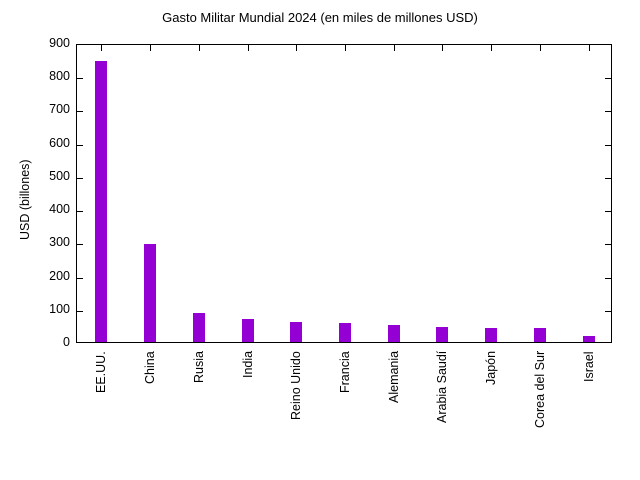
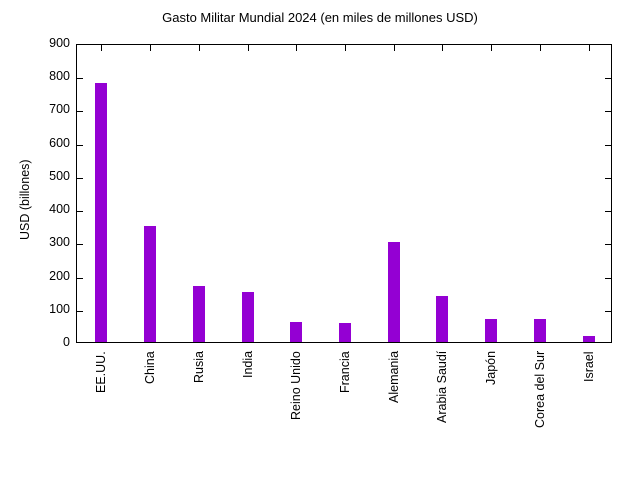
EE.UU.: 850 -> 780
China: 300 -> 350
Rusia: 90 -> 170
India: 70 -> 150
Alemania: 50 -> 300
Arabia Saudí: 50 -> 140
Japón: 40 -> 70
Corea del Sur: 40 -> 70
